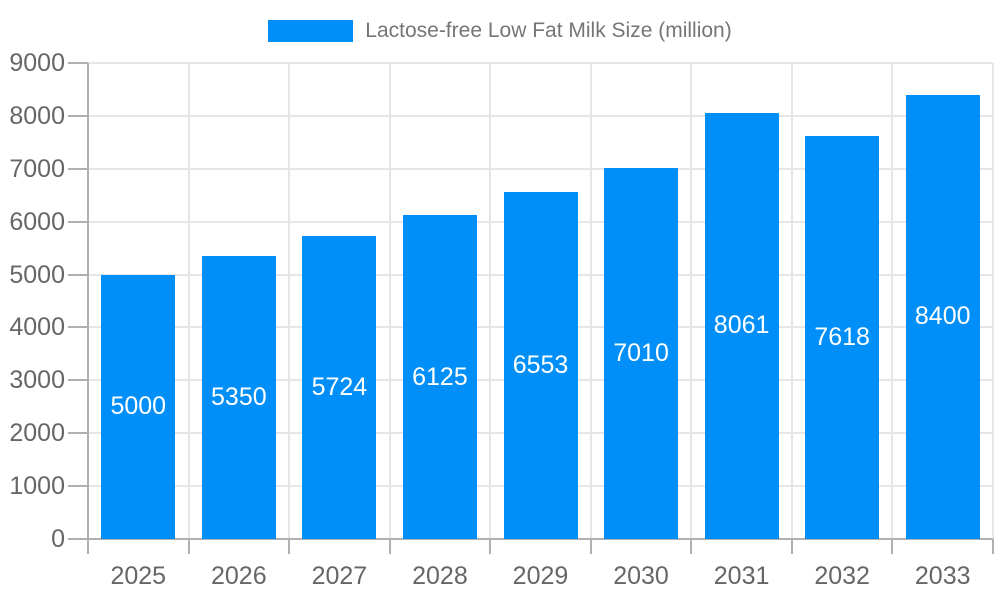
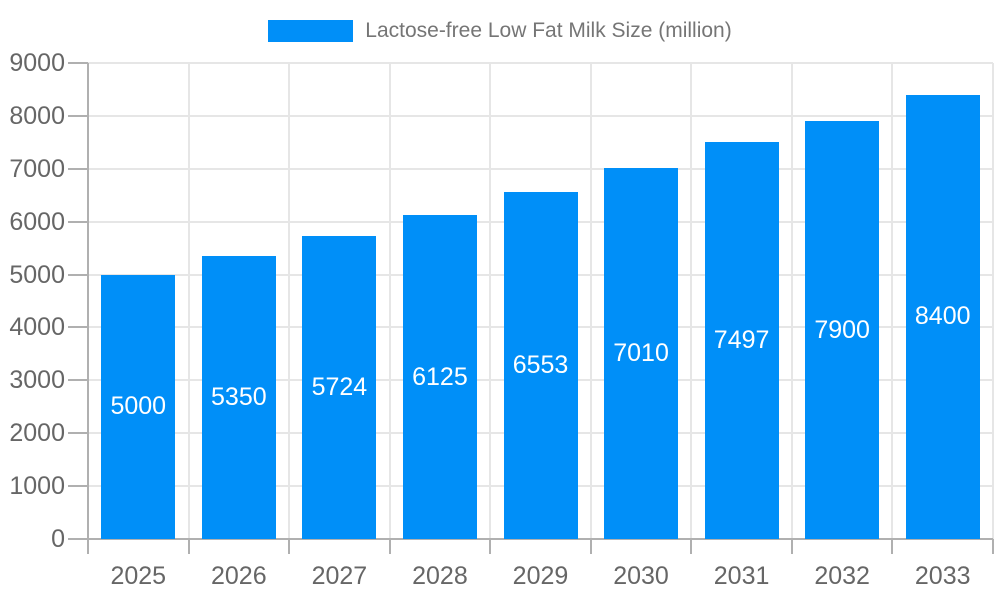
2031: 8061 -> 7497
2032: 7618 -> 7900
